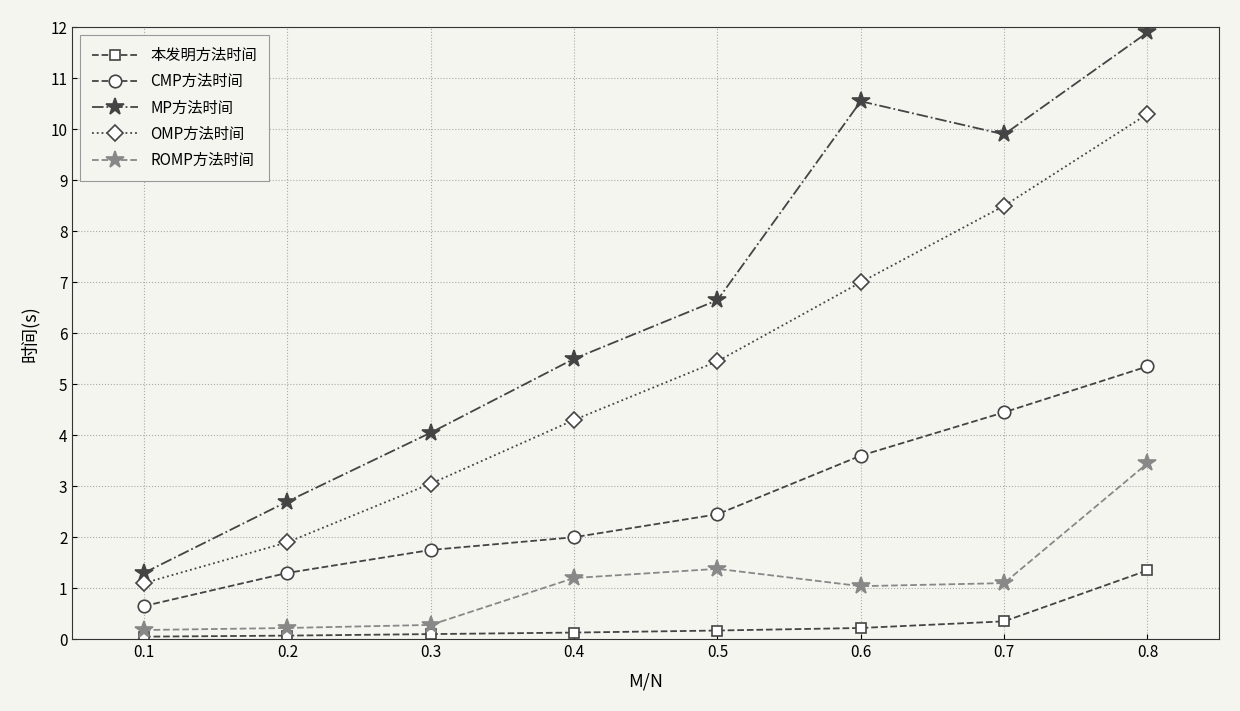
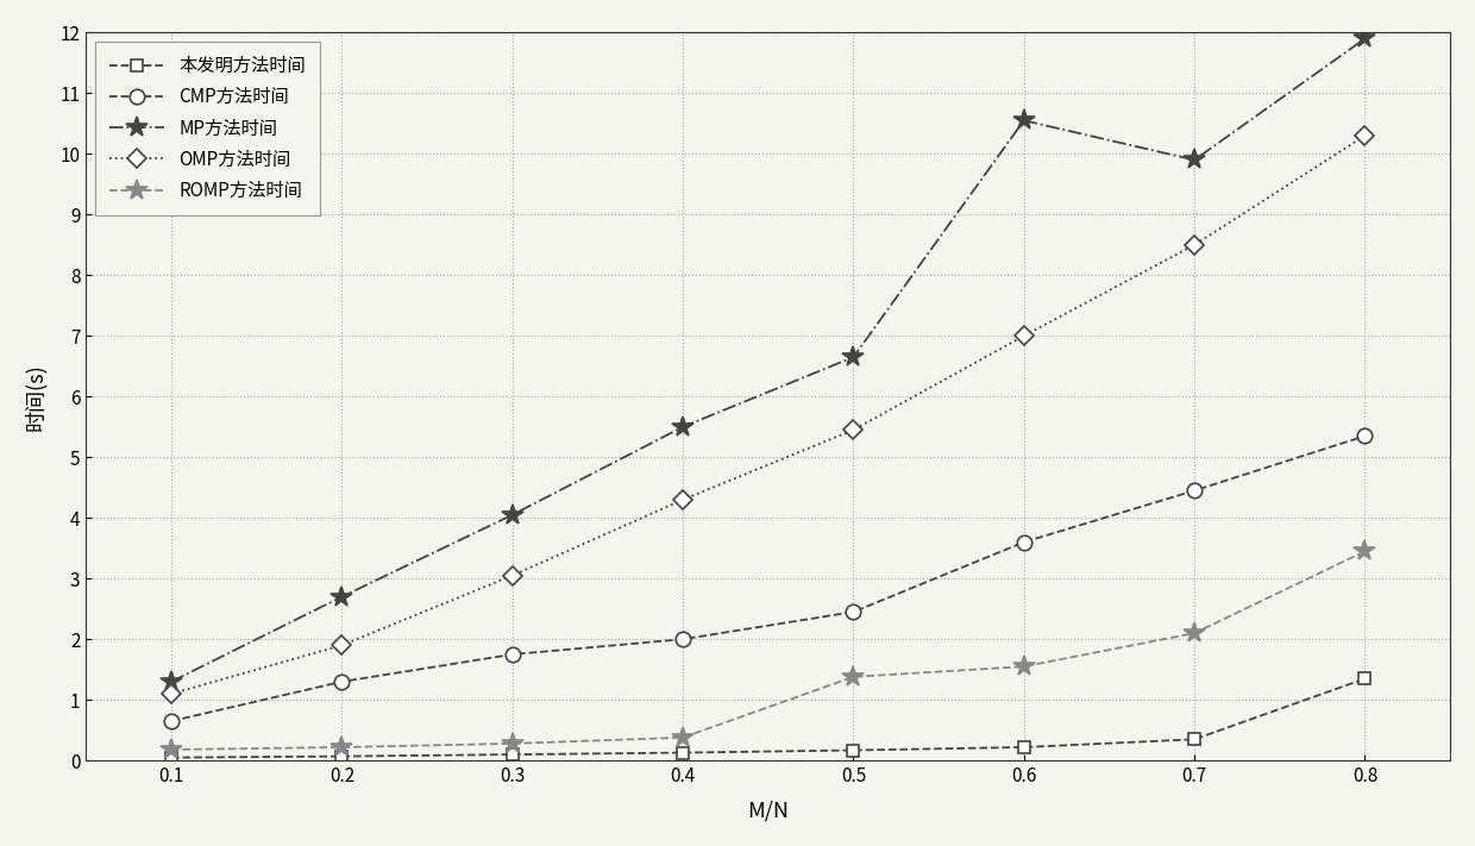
ROMP方法时间/0.4: 1.20 -> 0.38
ROMP方法时间/0.6: 1.04 -> 1.55
ROMP方法时间/0.7: 1.10 -> 2.10
